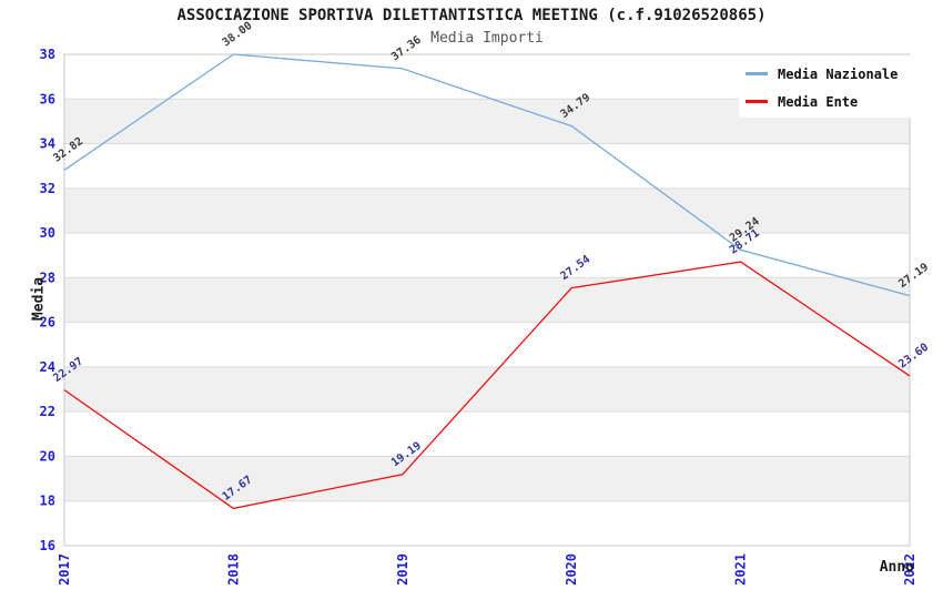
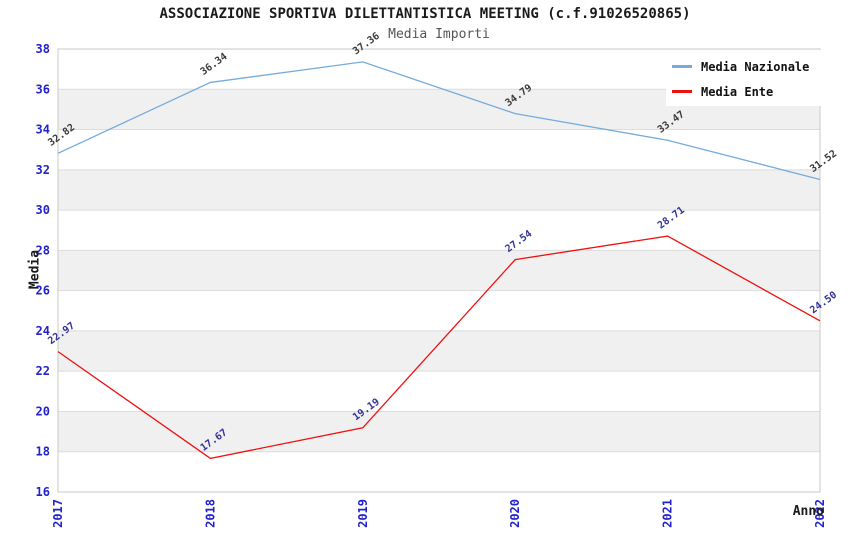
Media Nazionale/2018: 38.00 -> 36.34
Media Nazionale/2021: 29.24 -> 33.47
Media Nazionale/2022: 27.19 -> 31.52
Media Ente/2022: 23.60 -> 24.50
